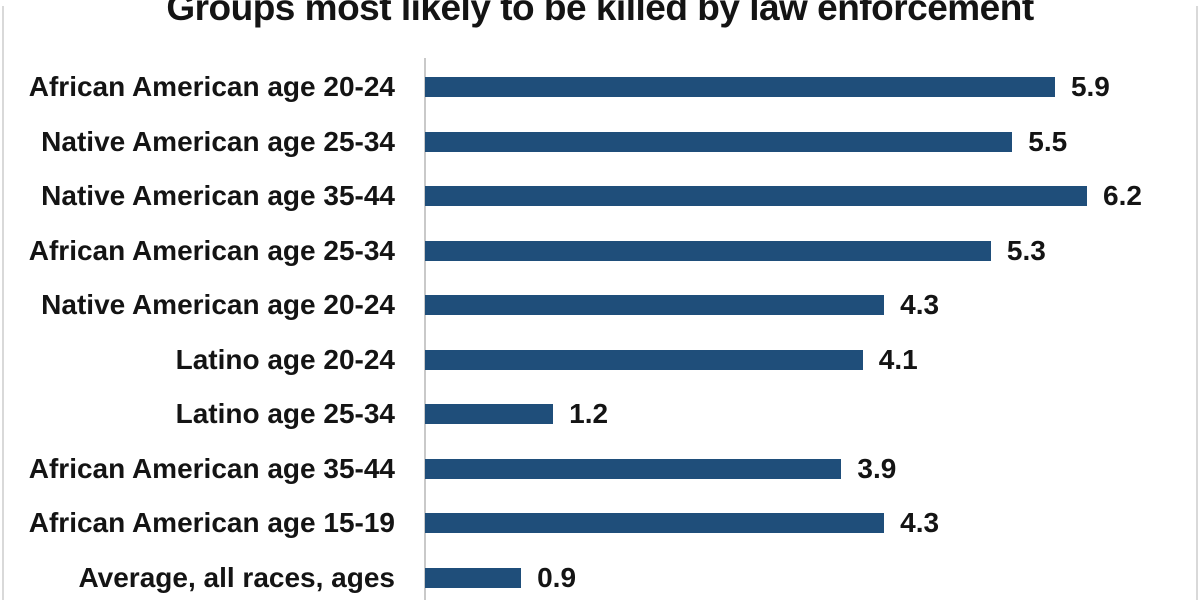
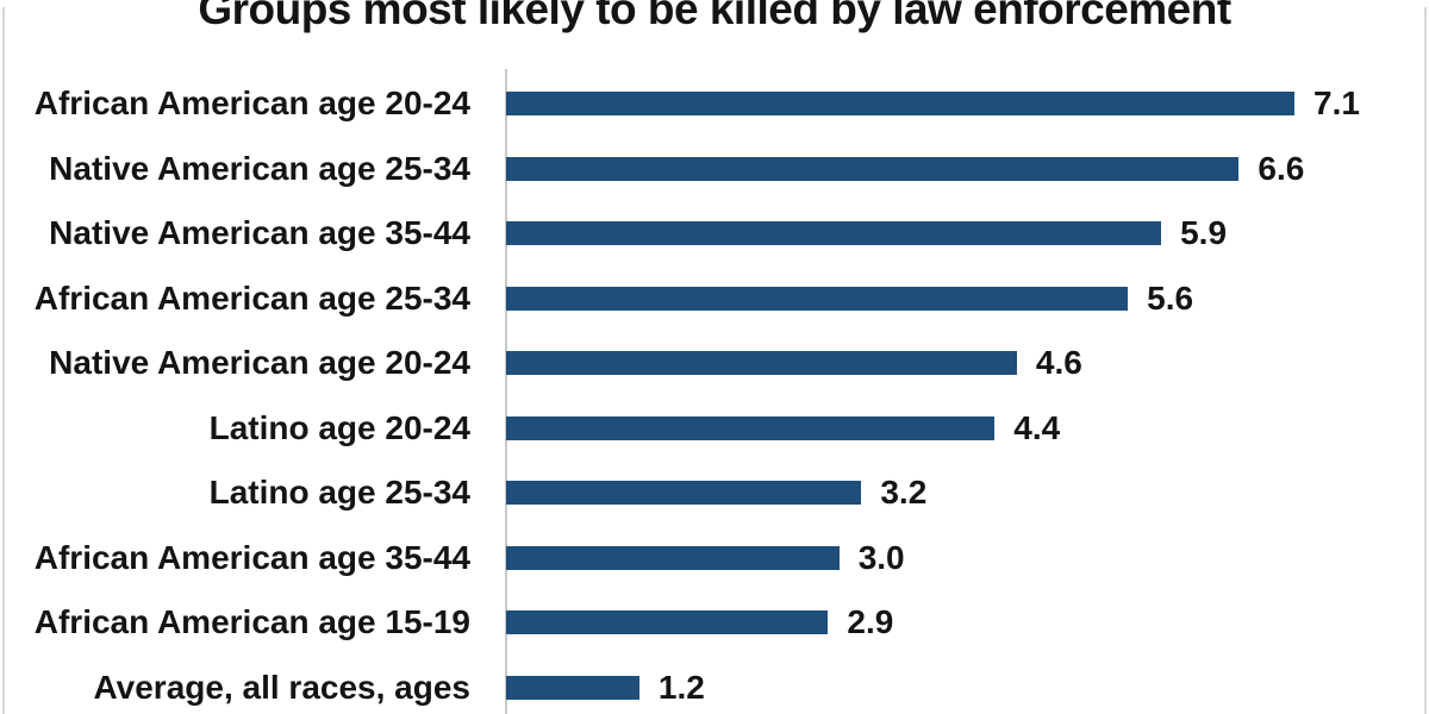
African American age 20-24: 5.9 -> 7.1
Native American age 25-34: 5.5 -> 6.6
Native American age 35-44: 6.2 -> 5.9
African American age 25-34: 5.3 -> 5.6
Native American age 20-24: 4.3 -> 4.6
Latino age 20-24: 4.1 -> 4.4
Latino age 25-34: 1.2 -> 3.2
African American age 35-44: 3.9 -> 3.0
African American age 15-19: 4.3 -> 2.9
Average, all races, ages: 0.9 -> 1.2
